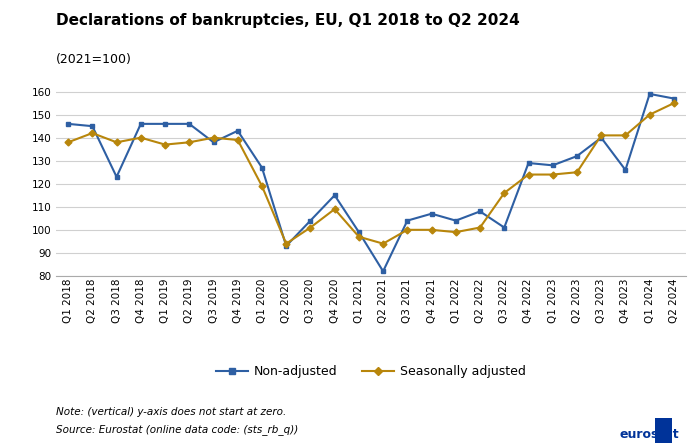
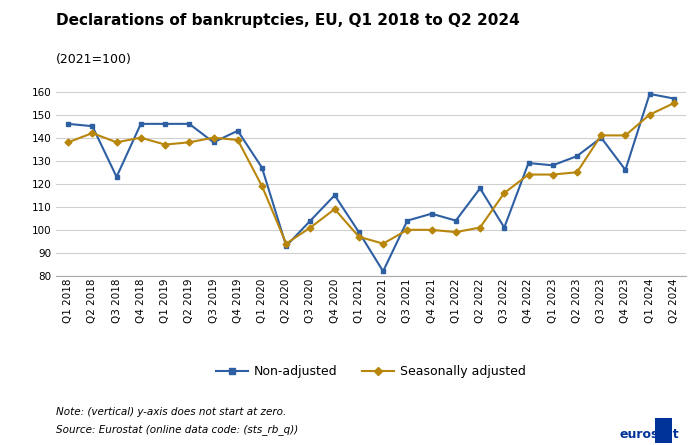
Non-adjusted/Q2 2022: 108 -> 118
